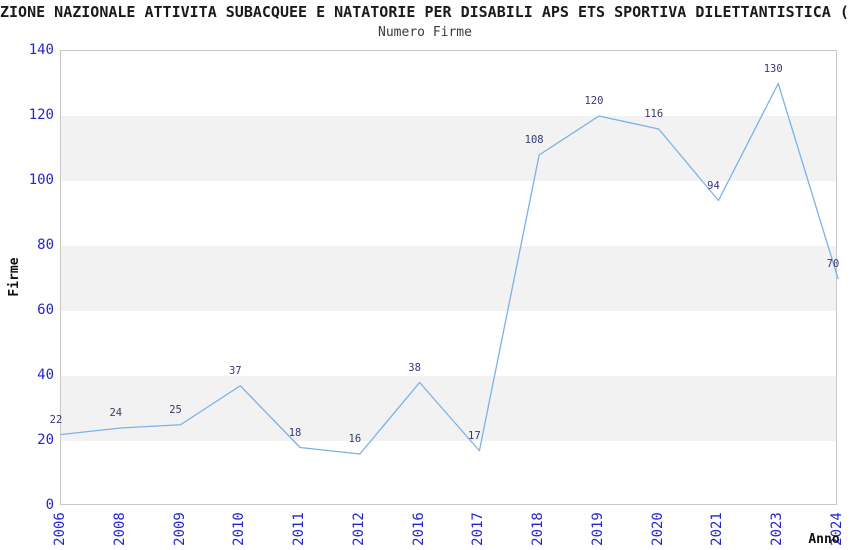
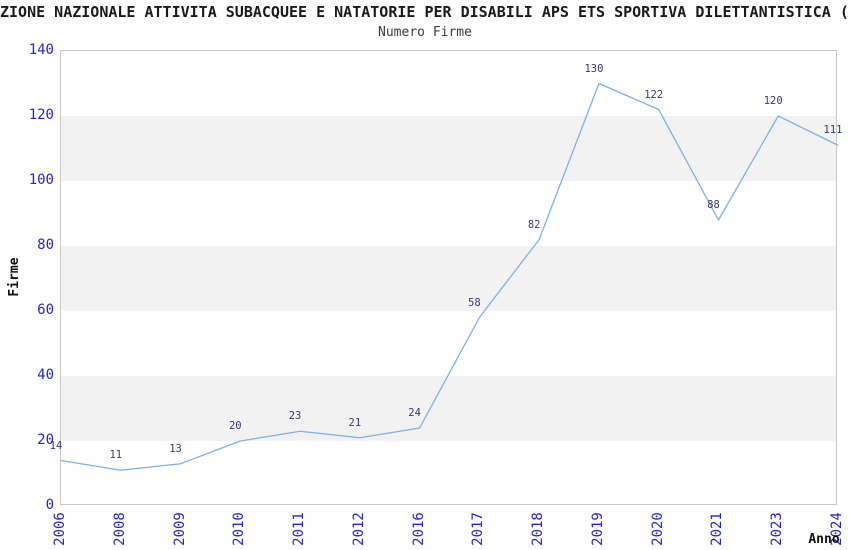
2006: 22 -> 14
2008: 24 -> 11
2009: 25 -> 13
2010: 37 -> 20
2011: 18 -> 23
2012: 16 -> 21
2016: 38 -> 24
2017: 17 -> 58
2018: 108 -> 82
2019: 120 -> 130
2020: 116 -> 122
2021: 94 -> 88
2023: 130 -> 120
2024: 70 -> 111
